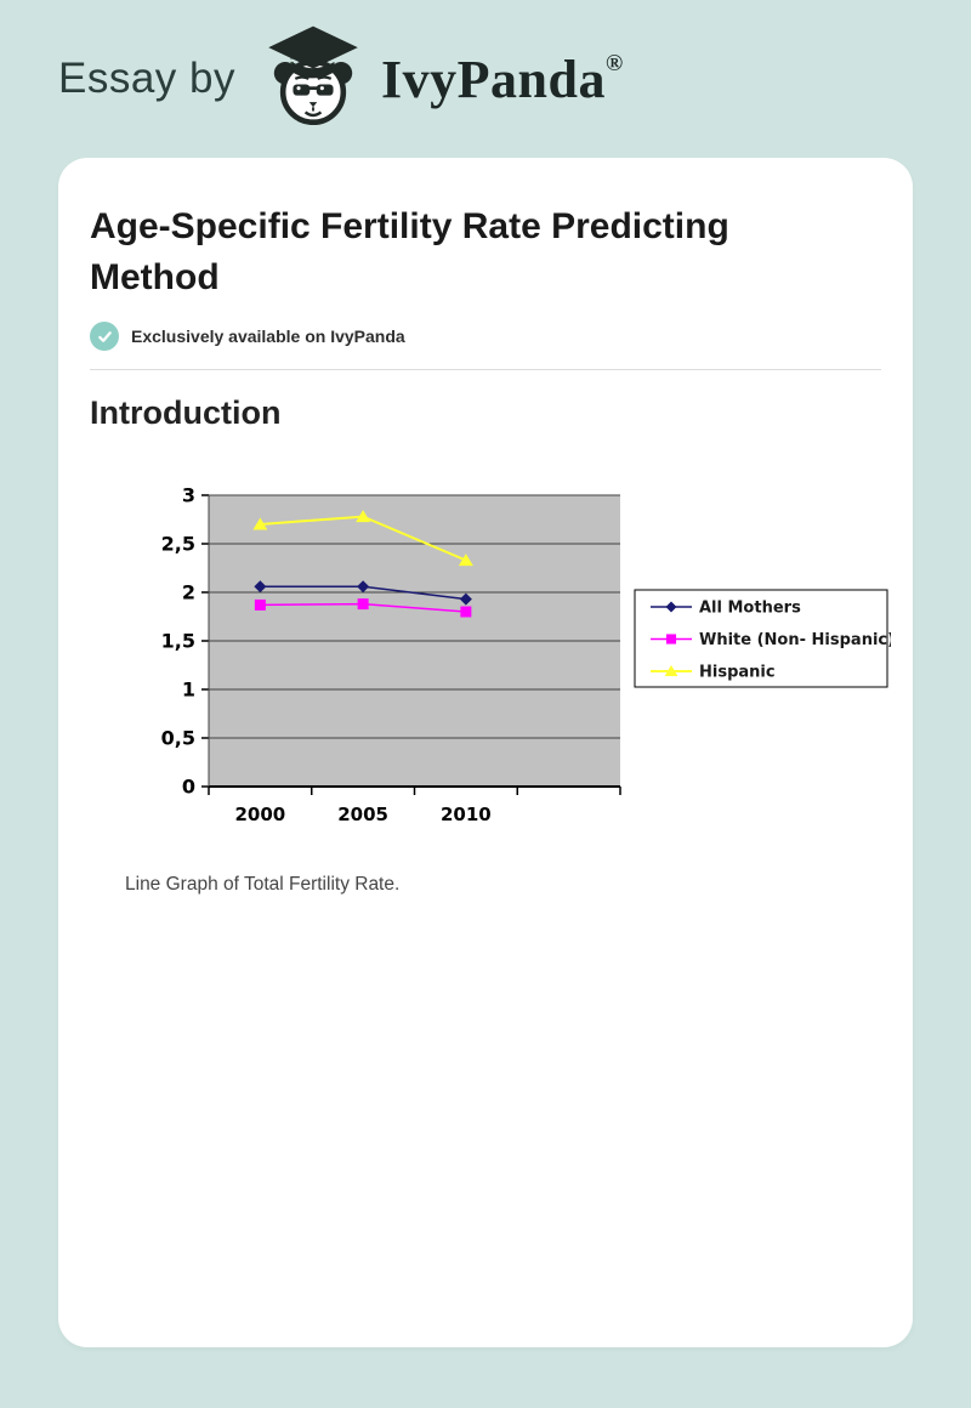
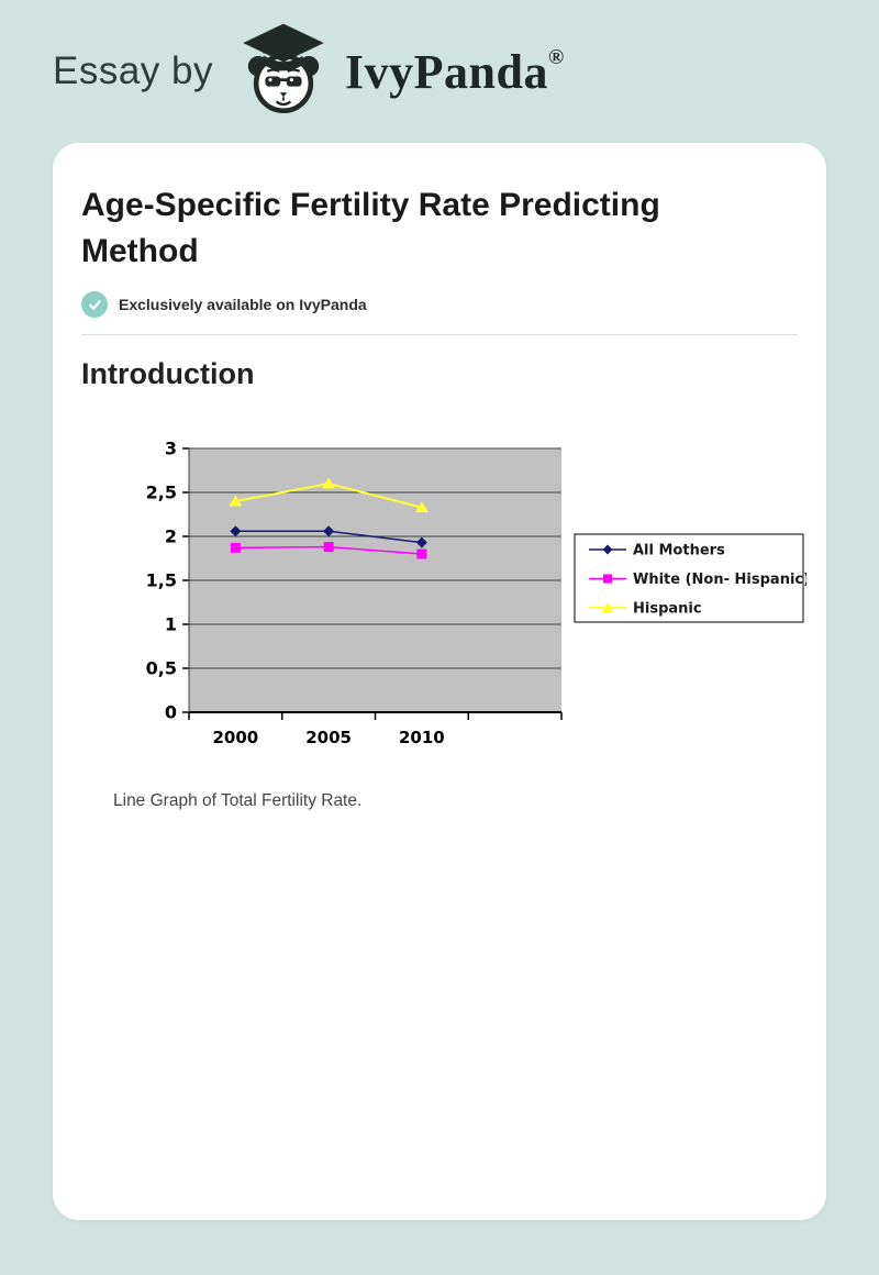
Hispanic/2000: 2.7 -> 2.4
Hispanic/2005: 2.8 -> 2.6
